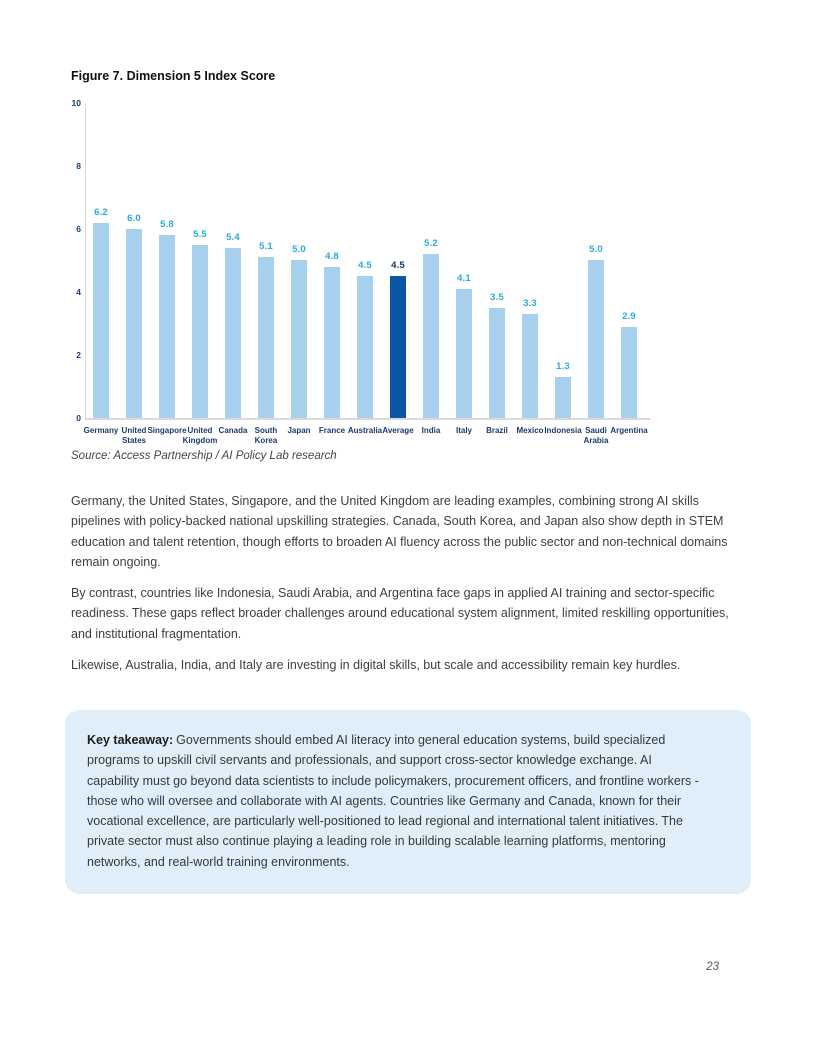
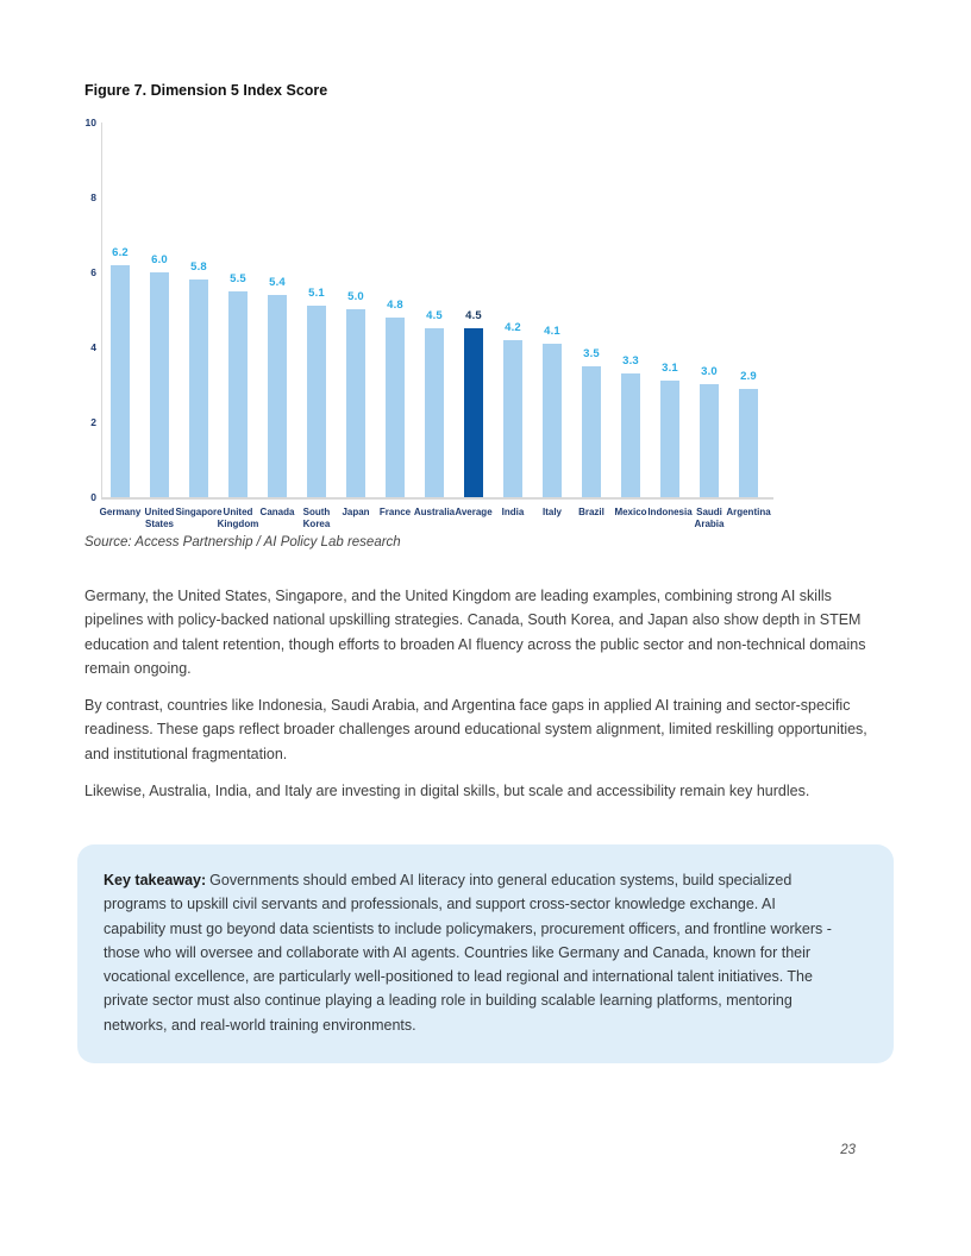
India: 5.2 -> 4.2
Indonesia: 1.3 -> 3.1
Saudi Arabia: 5.0 -> 3.0
